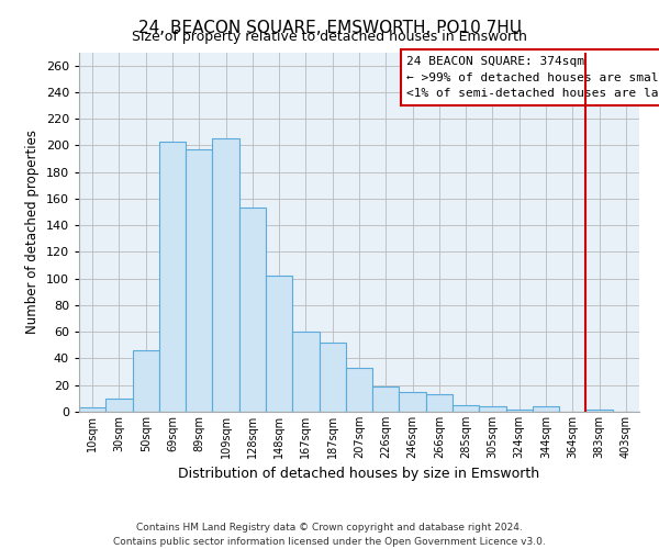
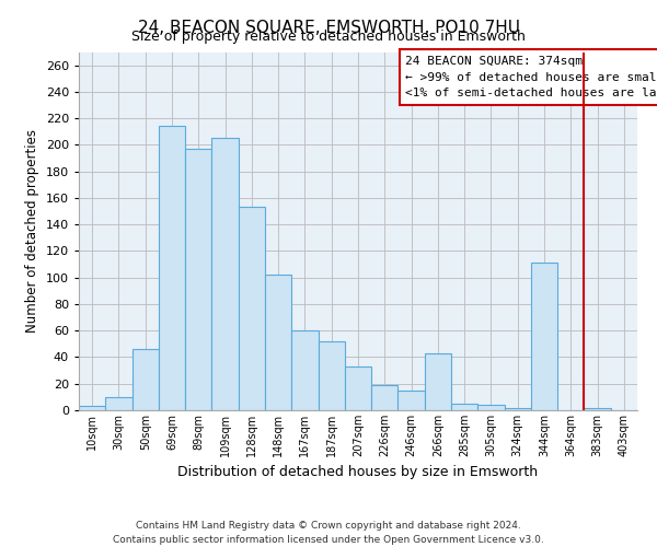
69sqm: 203 -> 214
266sqm: 13 -> 43
344sqm: 4 -> 111
